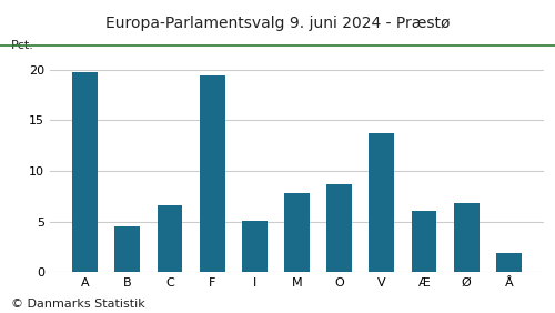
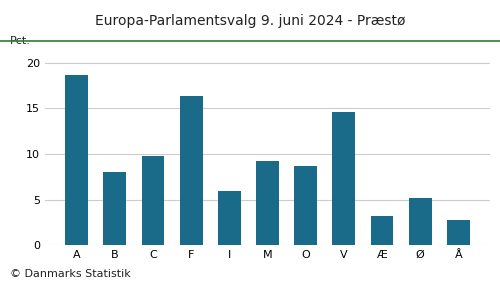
A: 19.7 -> 18.6
B: 4.5 -> 8.0
C: 6.6 -> 9.8
F: 19.4 -> 16.4
I: 5.1 -> 6.0
M: 7.8 -> 9.2
V: 13.7 -> 14.6
Æ: 6.1 -> 3.2
Ø: 6.8 -> 5.2
Å: 1.9 -> 2.8
